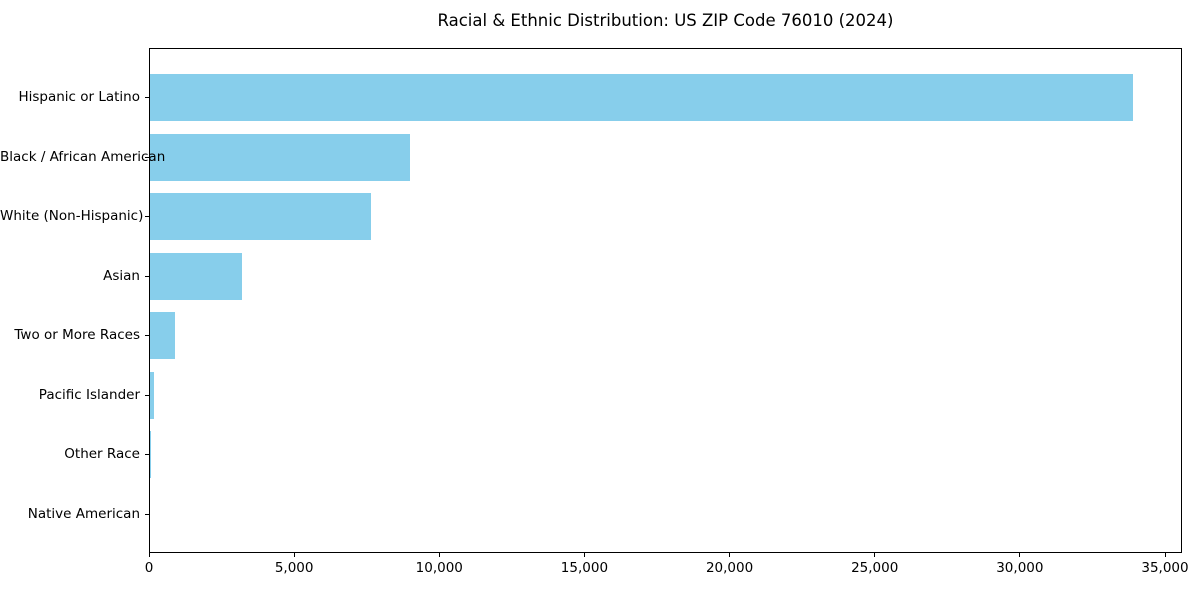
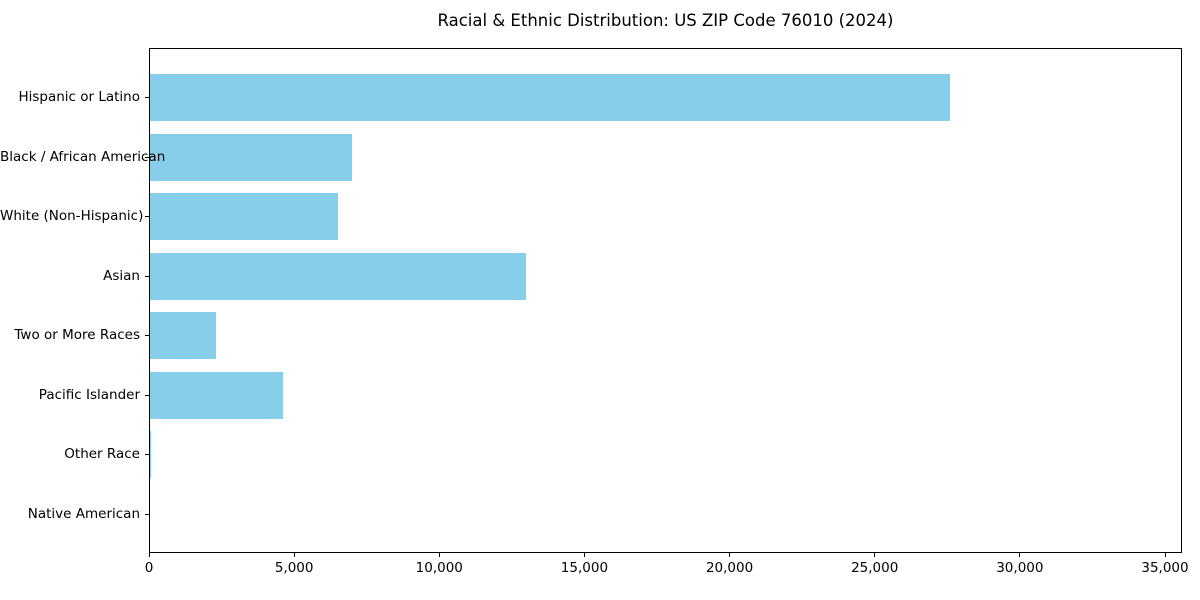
Hispanic or Latino: 33900 -> 27600
Black / African American: 9000 -> 7000
White (Non-Hispanic): 7600 -> 6500
Asian: 3200 -> 13000
Two or More Races: 900 -> 2300
Pacific Islander: 200 -> 4600
